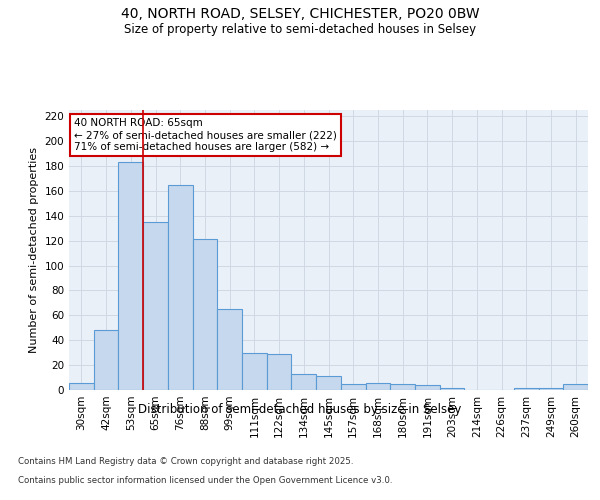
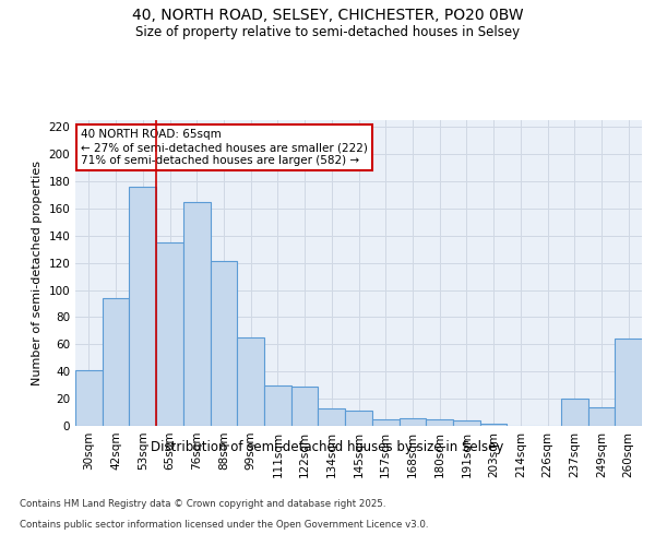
30sqm: 6 -> 41
42sqm: 48 -> 94
53sqm: 183 -> 176
237sqm: 2 -> 20
249sqm: 2 -> 14
260sqm: 5 -> 64
